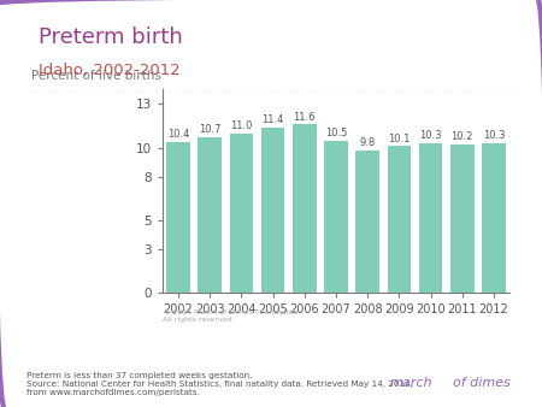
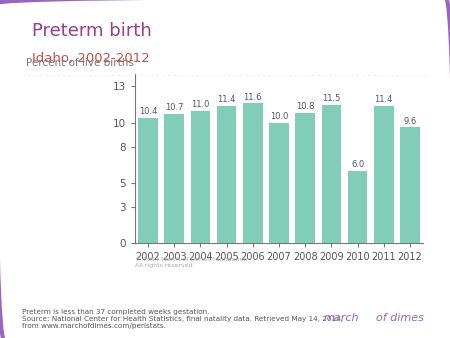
2007: 10.5 -> 10.0
2008: 9.8 -> 10.8
2009: 10.1 -> 11.5
2010: 10.3 -> 6.0
2011: 10.2 -> 11.4
2012: 10.3 -> 9.6
